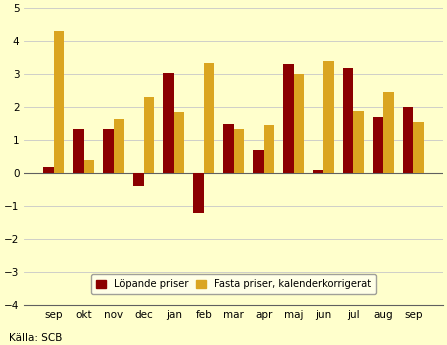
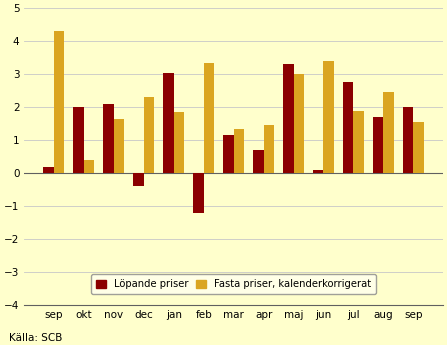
Löpande priser/okt: 1.35 -> 2.00
Löpande priser/nov: 1.35 -> 2.10
Löpande priser/mar: 1.50 -> 1.15
Löpande priser/jul: 3.20 -> 2.75
